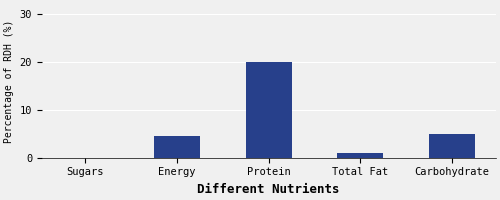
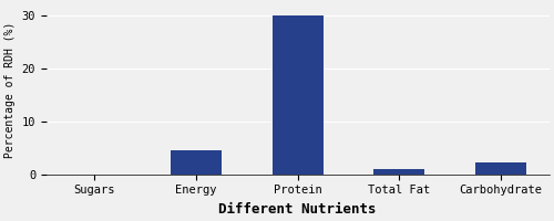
Protein: 20.0 -> 30.0
Carbohydrate: 5.0 -> 2.2
